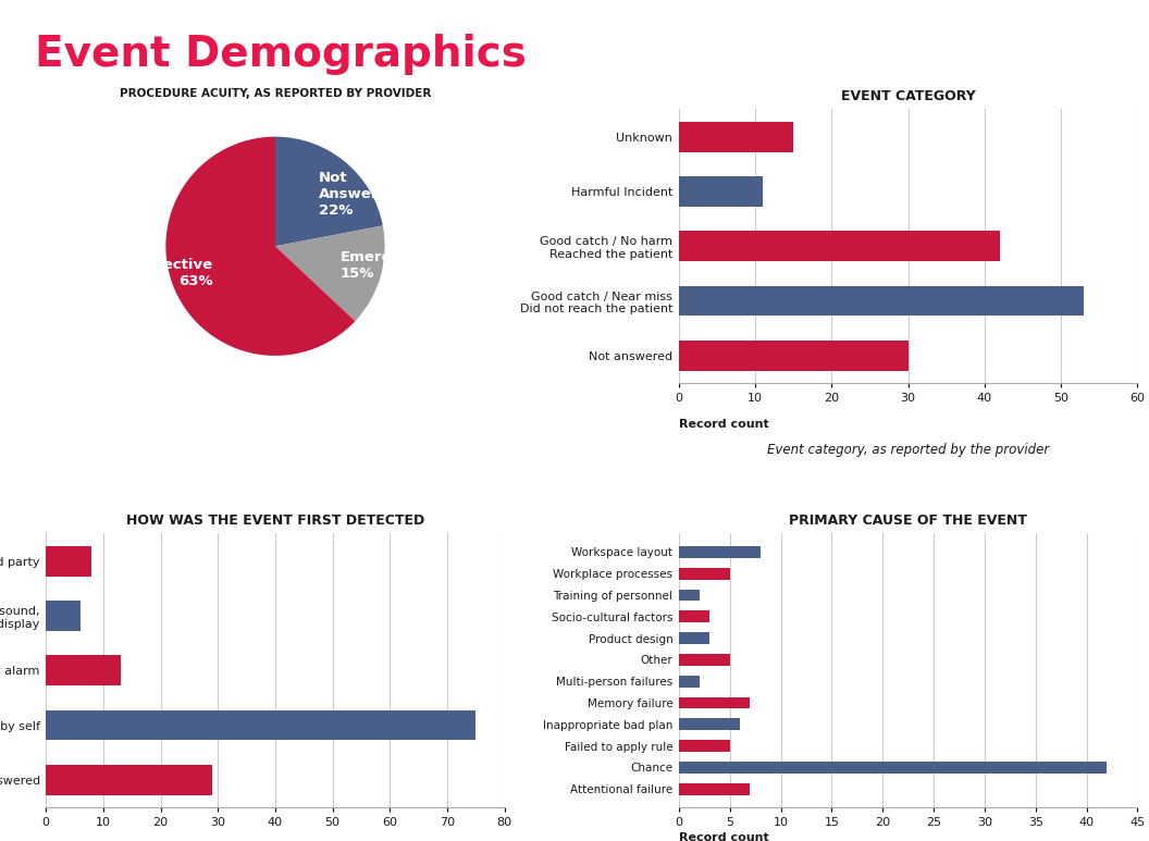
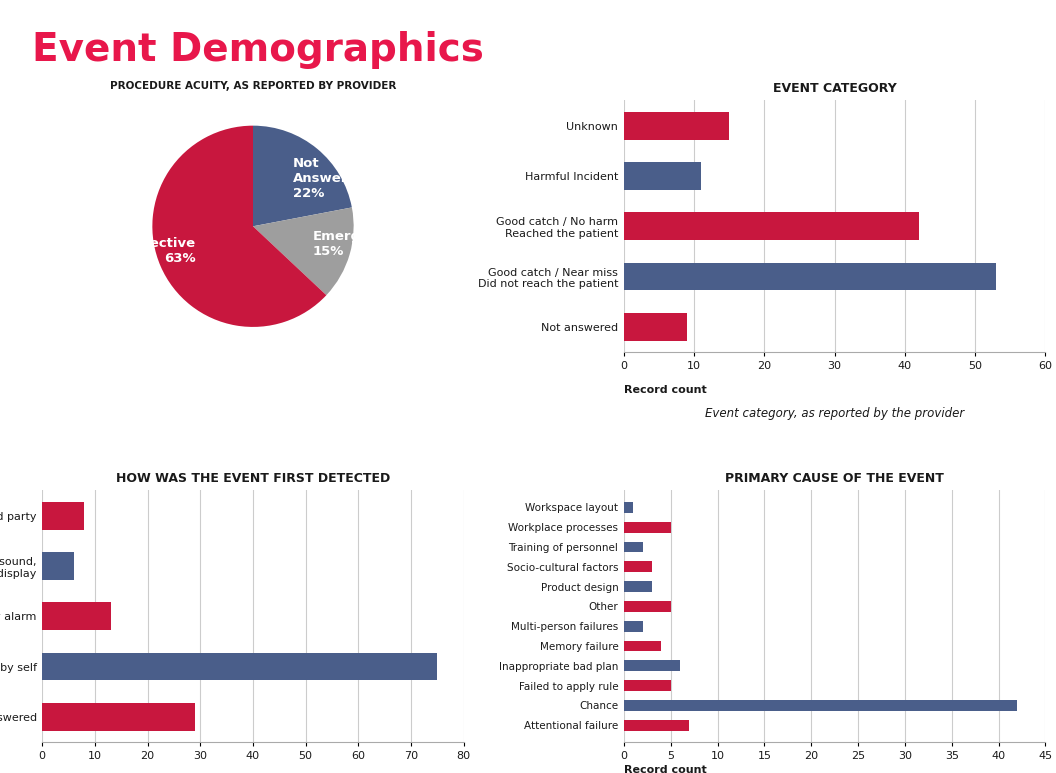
EVENT CATEGORY/Not answered: 30 -> 9
PRIMARY CAUSE OF THE EVENT/Workspace layout: 8 -> 1
PRIMARY CAUSE OF THE EVENT/Memory failure: 7 -> 4
